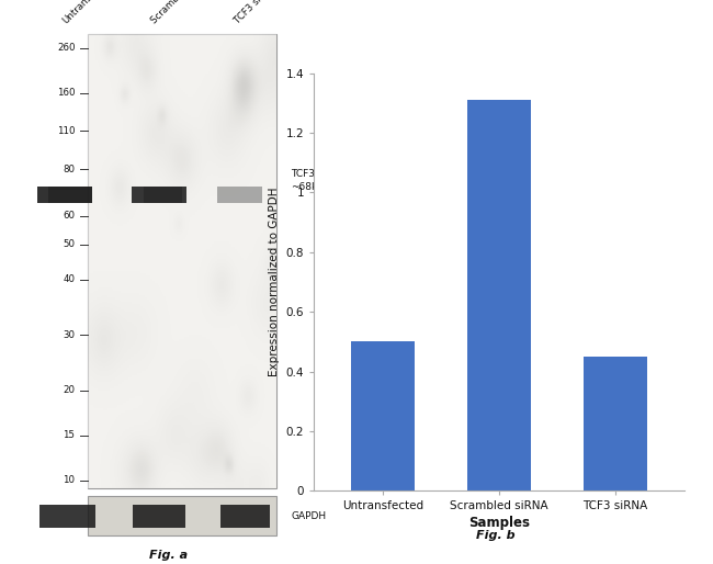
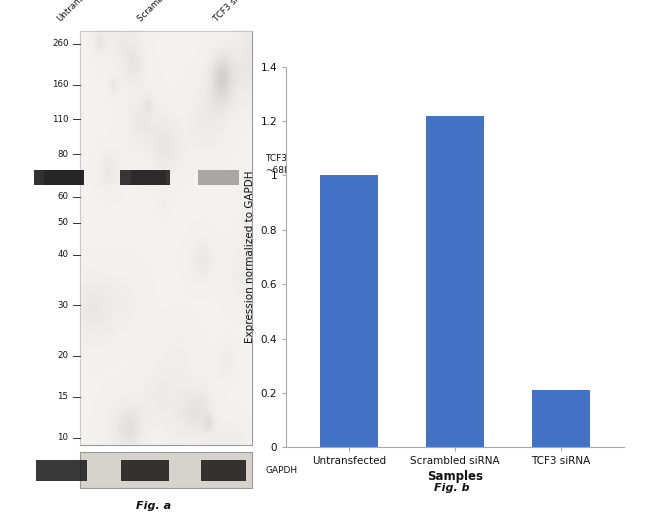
Untransfected: 0.50 -> 1.00
Scrambled siRNA: 1.31 -> 1.22
TCF3 siRNA: 0.45 -> 0.21
